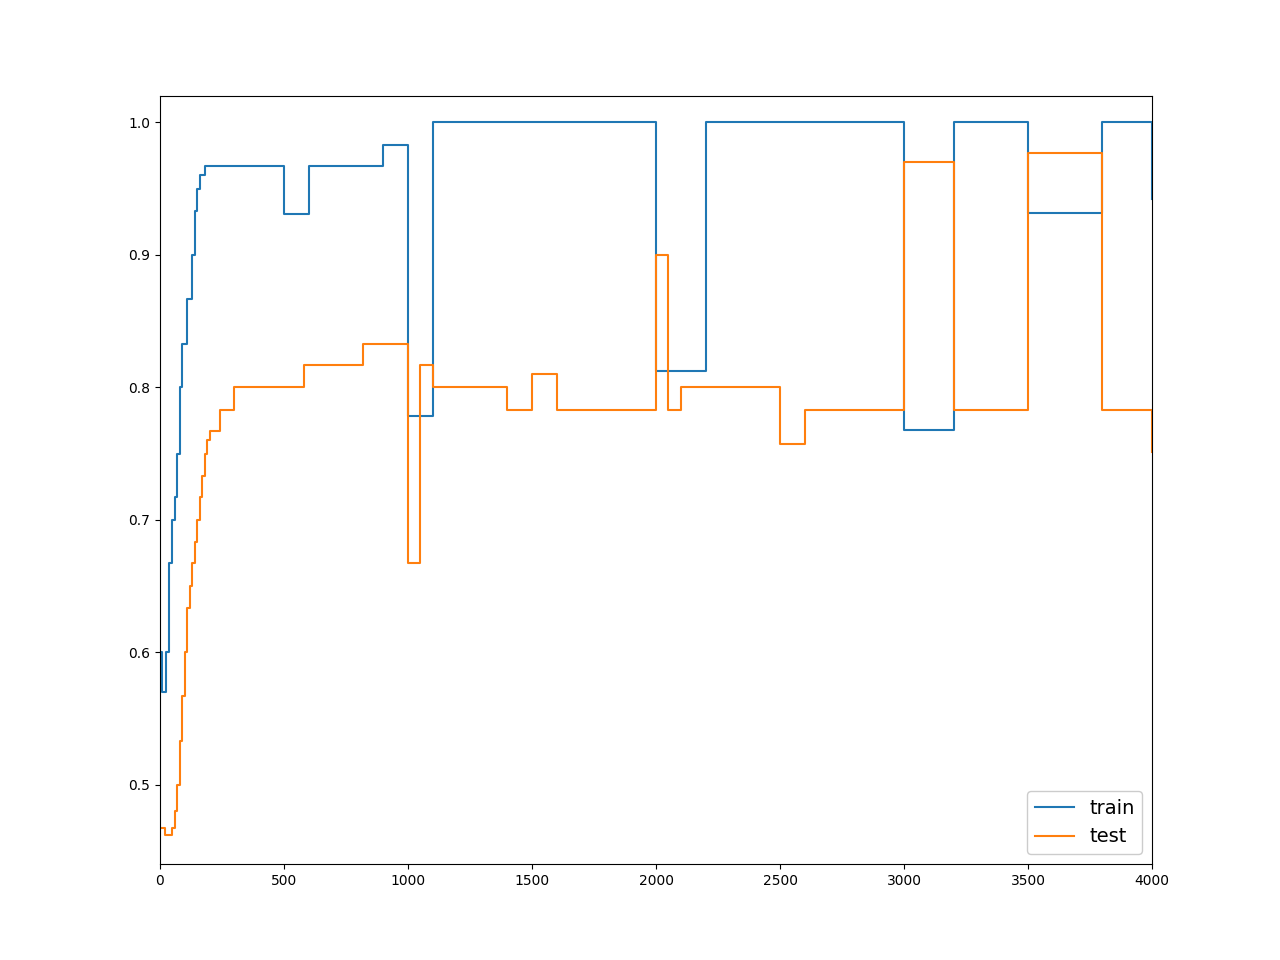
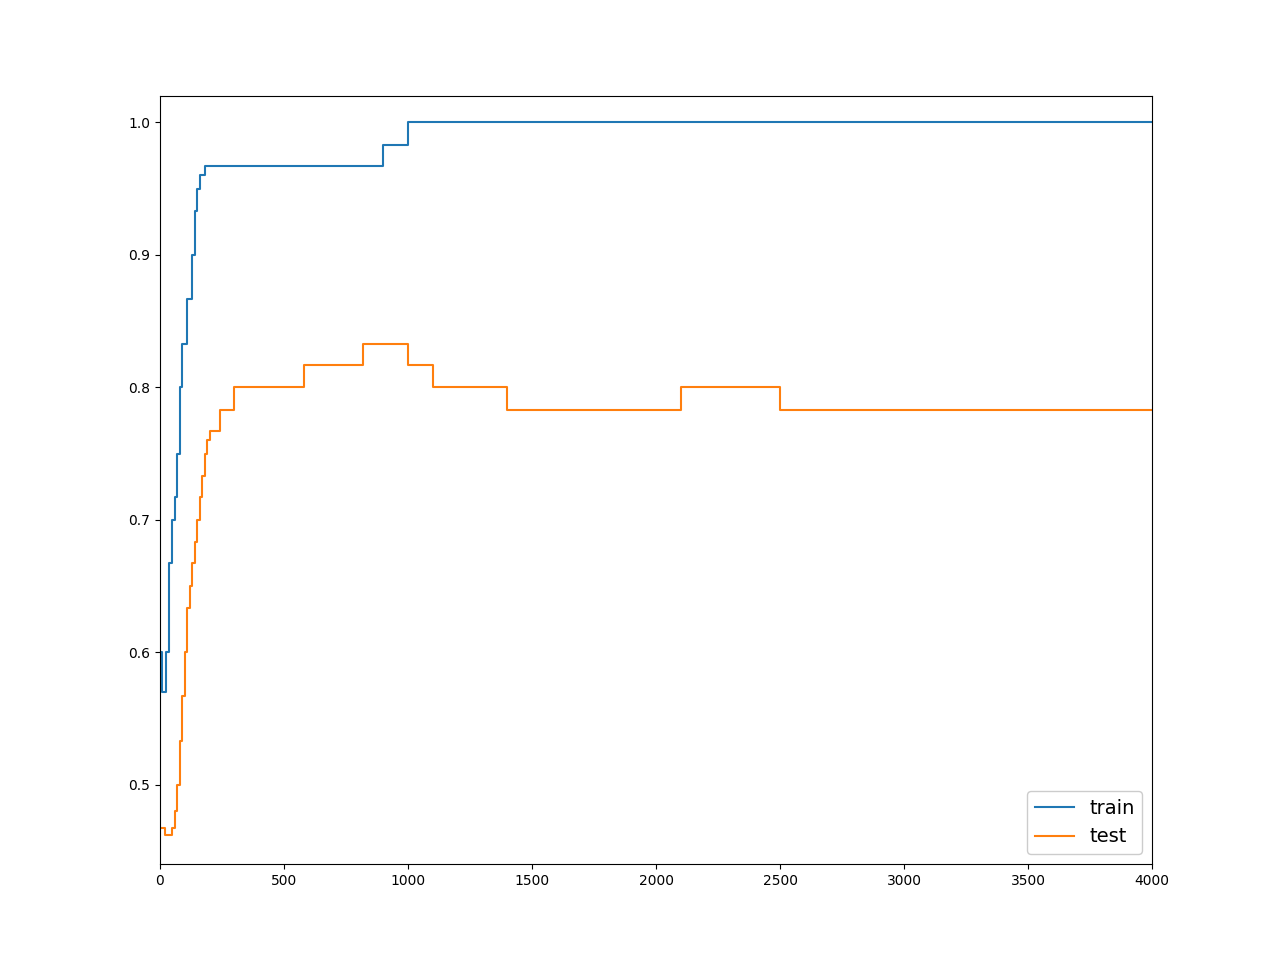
train/500: 0.931 -> 0.967
train/1000: 0.778 -> 1.000
test/1000: 0.667 -> 0.817
test/1500: 0.810 -> 0.783
train/2000: 0.812 -> 1.000
test/2000: 0.900 -> 0.783
test/2500: 0.757 -> 0.783
train/3000: 0.768 -> 1.000
test/3000: 0.970 -> 0.783
train/3500: 0.932 -> 1.000
test/3500: 0.977 -> 0.783
train/4000: 0.942 -> 1.000
test/4000: 0.751 -> 0.783
